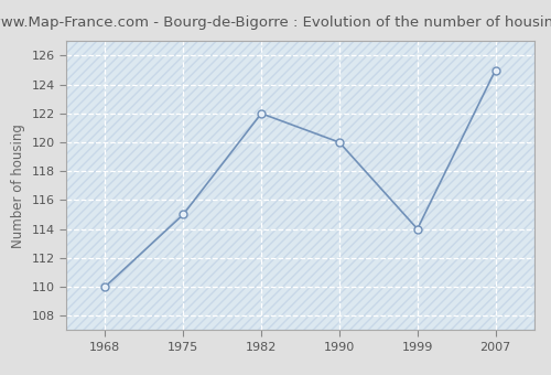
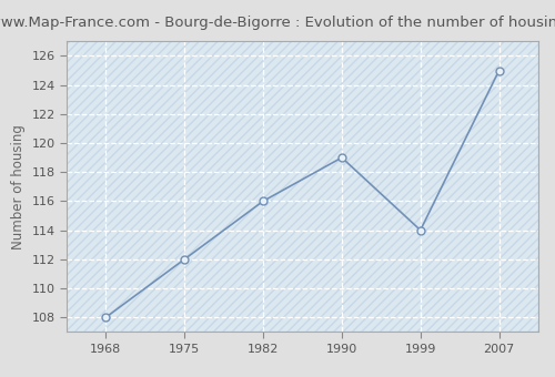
1968: 110 -> 108
1975: 115 -> 112
1982: 122 -> 116
1990: 120 -> 119
